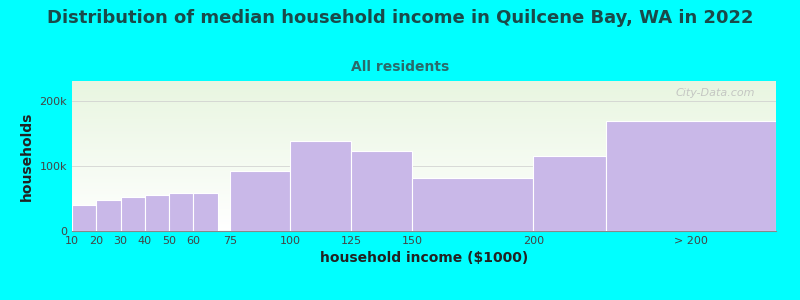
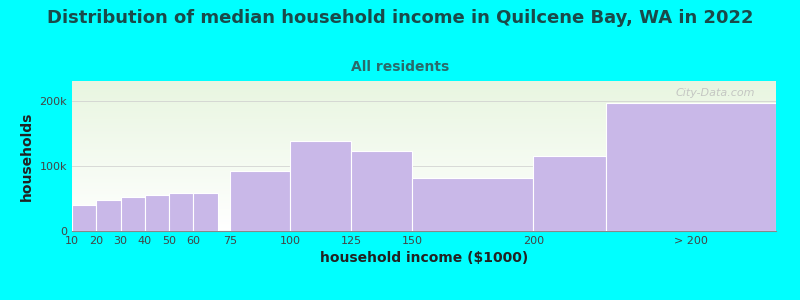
> 200: 168k -> 196k
